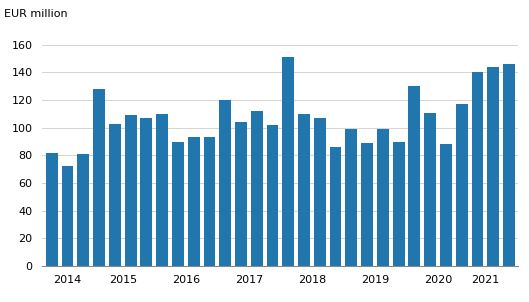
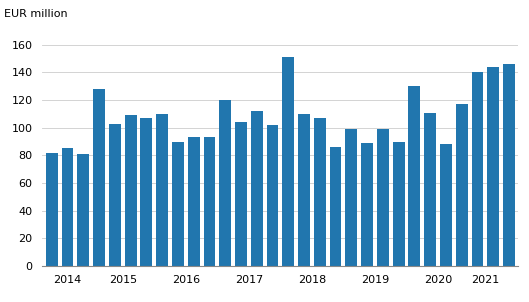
2014: 72 -> 85
